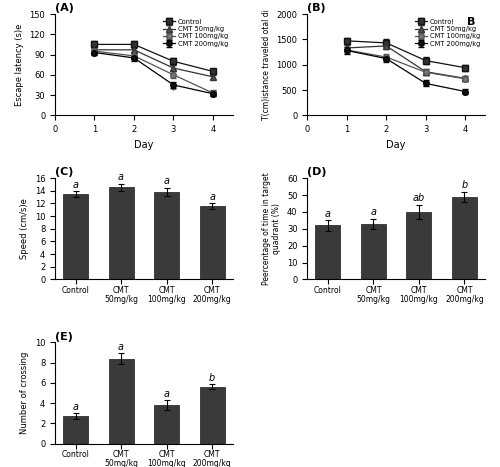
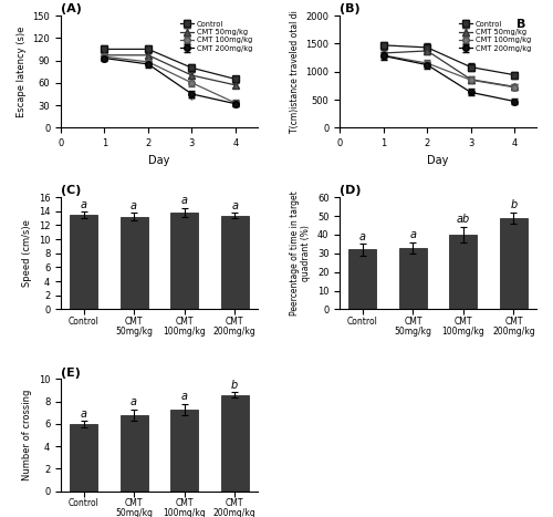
(C)/CMT 50mg/kg: 14.6 -> 13.2
(C)/CMT 200mg/kg: 11.6 -> 13.4
(E)/Control: 2.7 -> 6.0
(E)/CMT 50mg/kg: 8.4 -> 6.8
(E)/CMT 100mg/kg: 3.8 -> 7.3
(E)/CMT 200mg/kg: 5.6 -> 8.6
